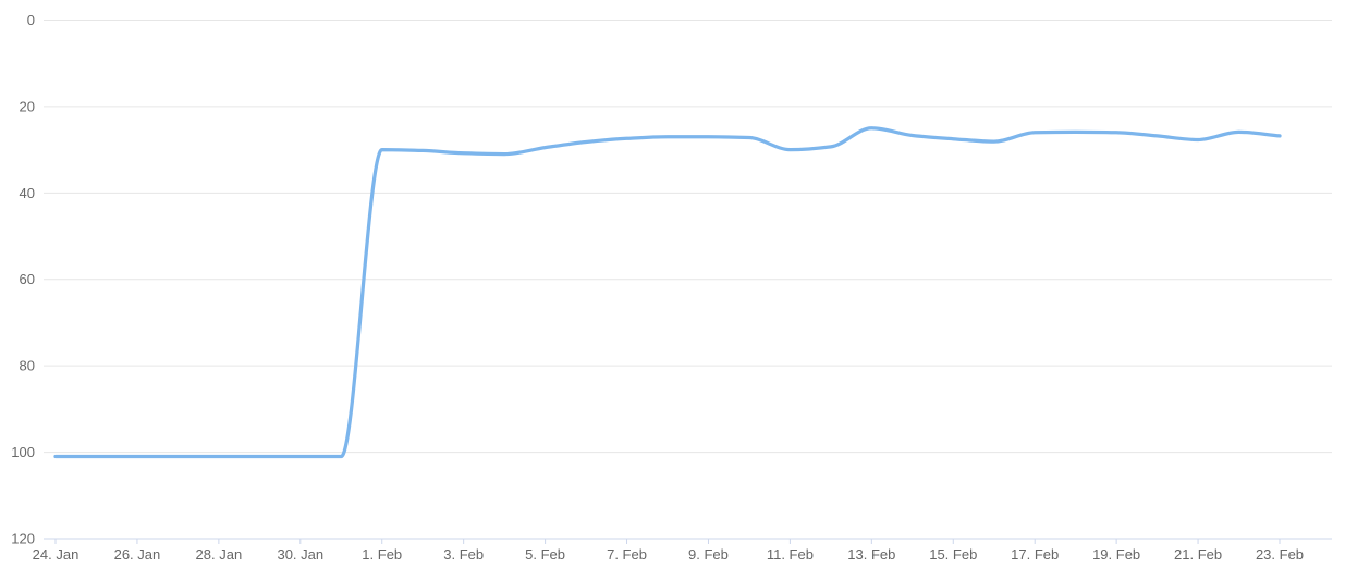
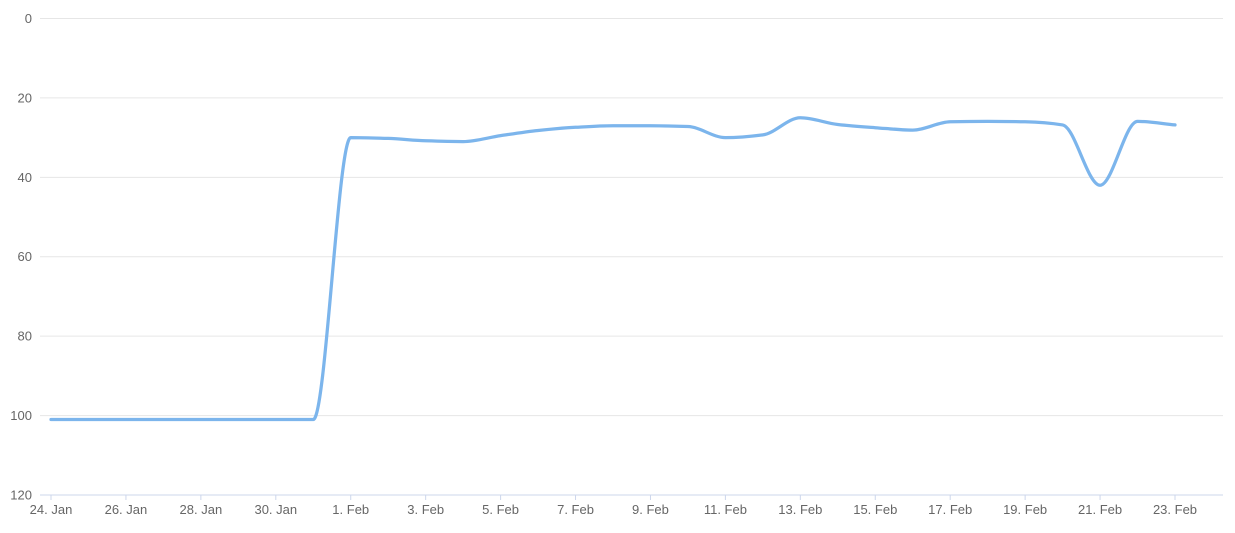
21. Feb: 28 -> 42
